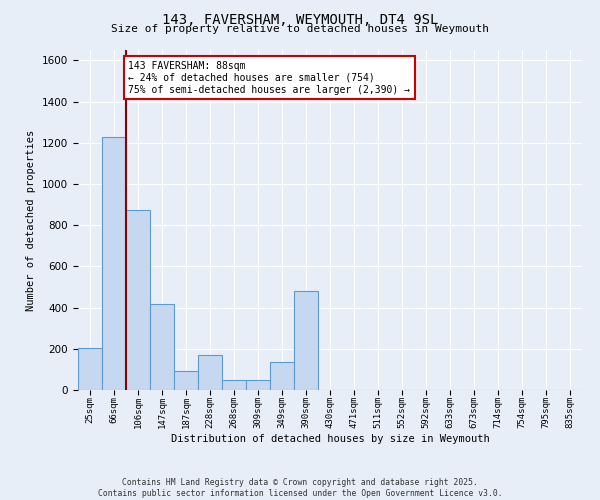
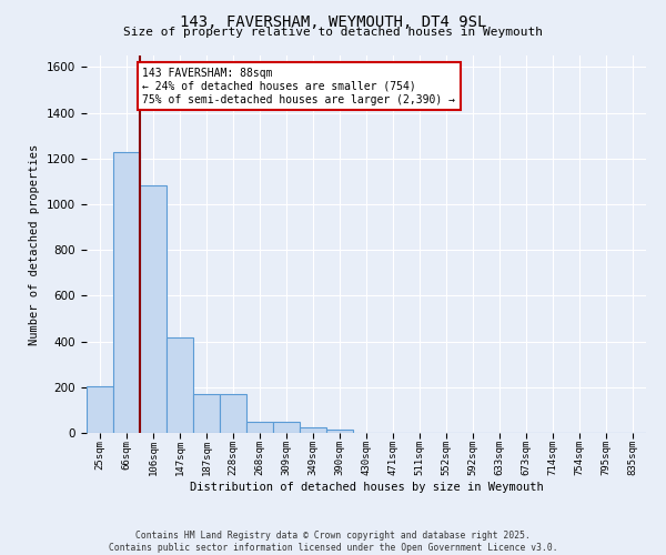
106sqm: 875 -> 1080
187sqm: 90 -> 170
349sqm: 135 -> 25
390sqm: 480 -> 15
